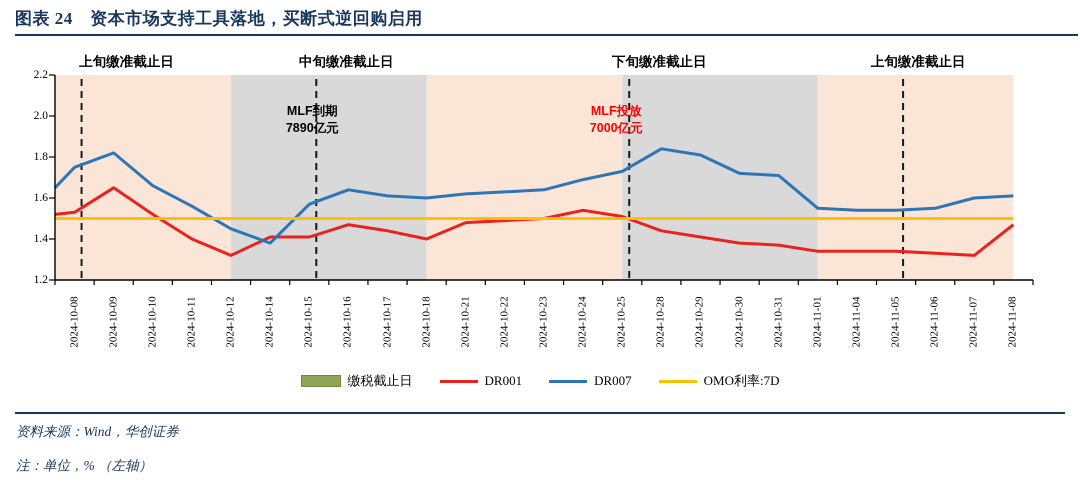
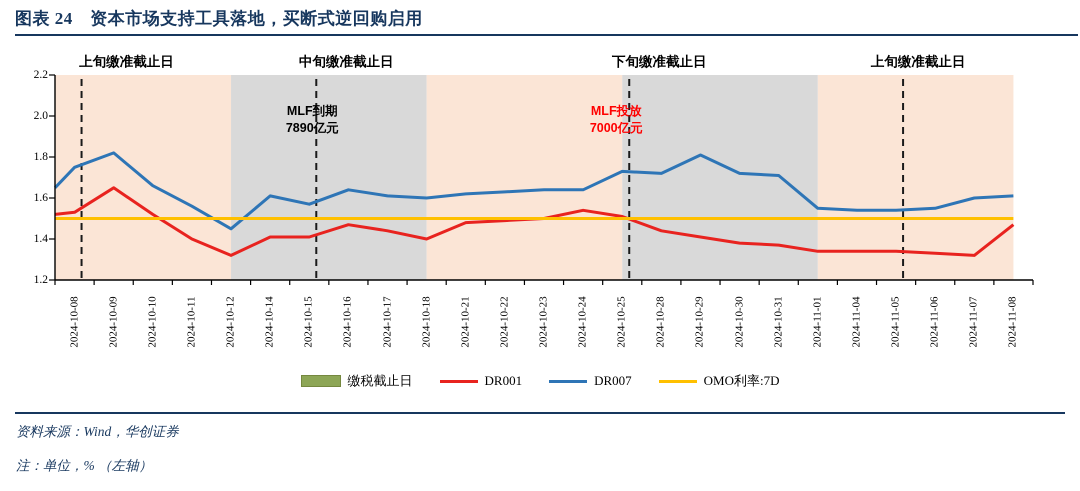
DR007/2024-10-14: 1.38 -> 1.61
DR007/2024-10-24: 1.69 -> 1.64
DR007/2024-10-28: 1.84 -> 1.72
